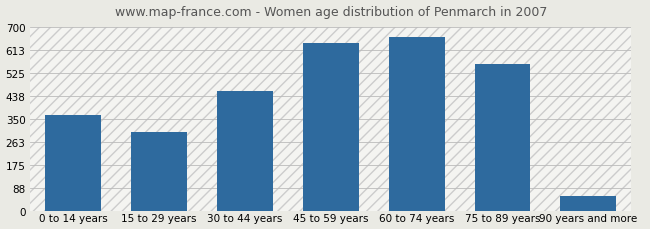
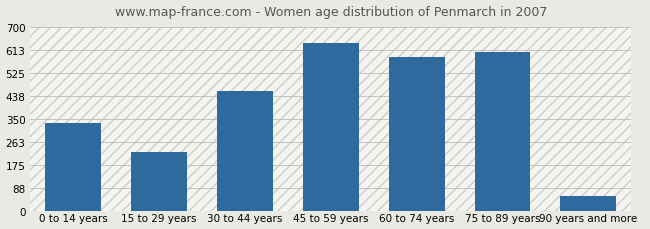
0 to 14 years: 365 -> 335
15 to 29 years: 300 -> 225
60 to 74 years: 660 -> 585
75 to 89 years: 560 -> 605
